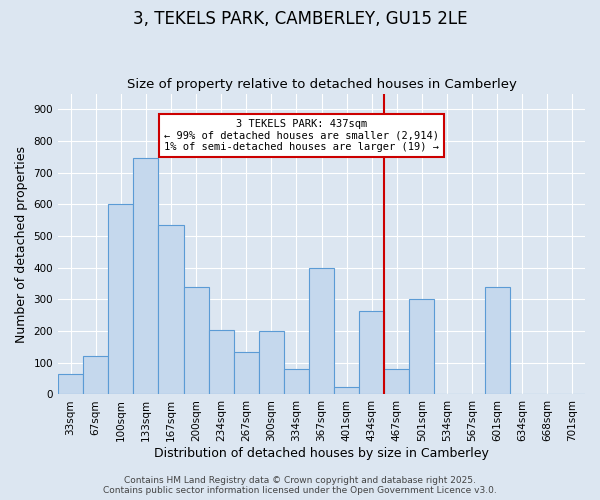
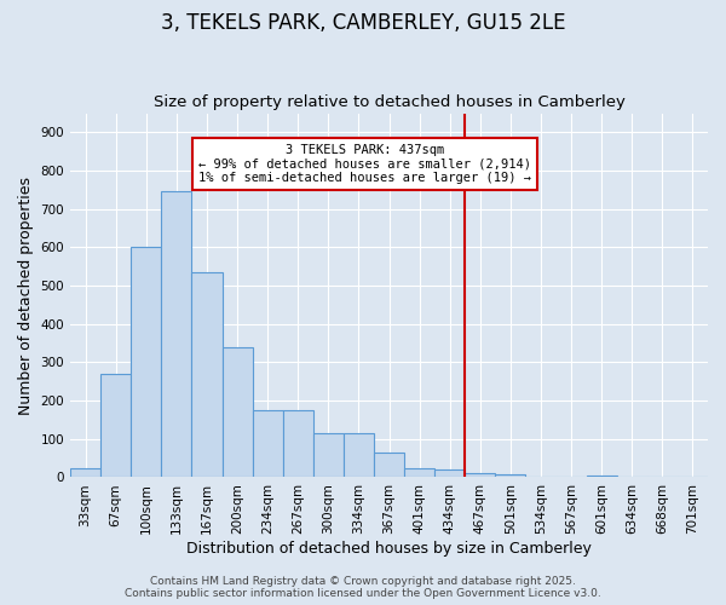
33sqm: 65 -> 25
67sqm: 120 -> 270
234sqm: 205 -> 175
267sqm: 135 -> 175
300sqm: 200 -> 115
334sqm: 80 -> 115
367sqm: 400 -> 65
434sqm: 265 -> 20
467sqm: 80 -> 12
501sqm: 300 -> 8
601sqm: 340 -> 6
